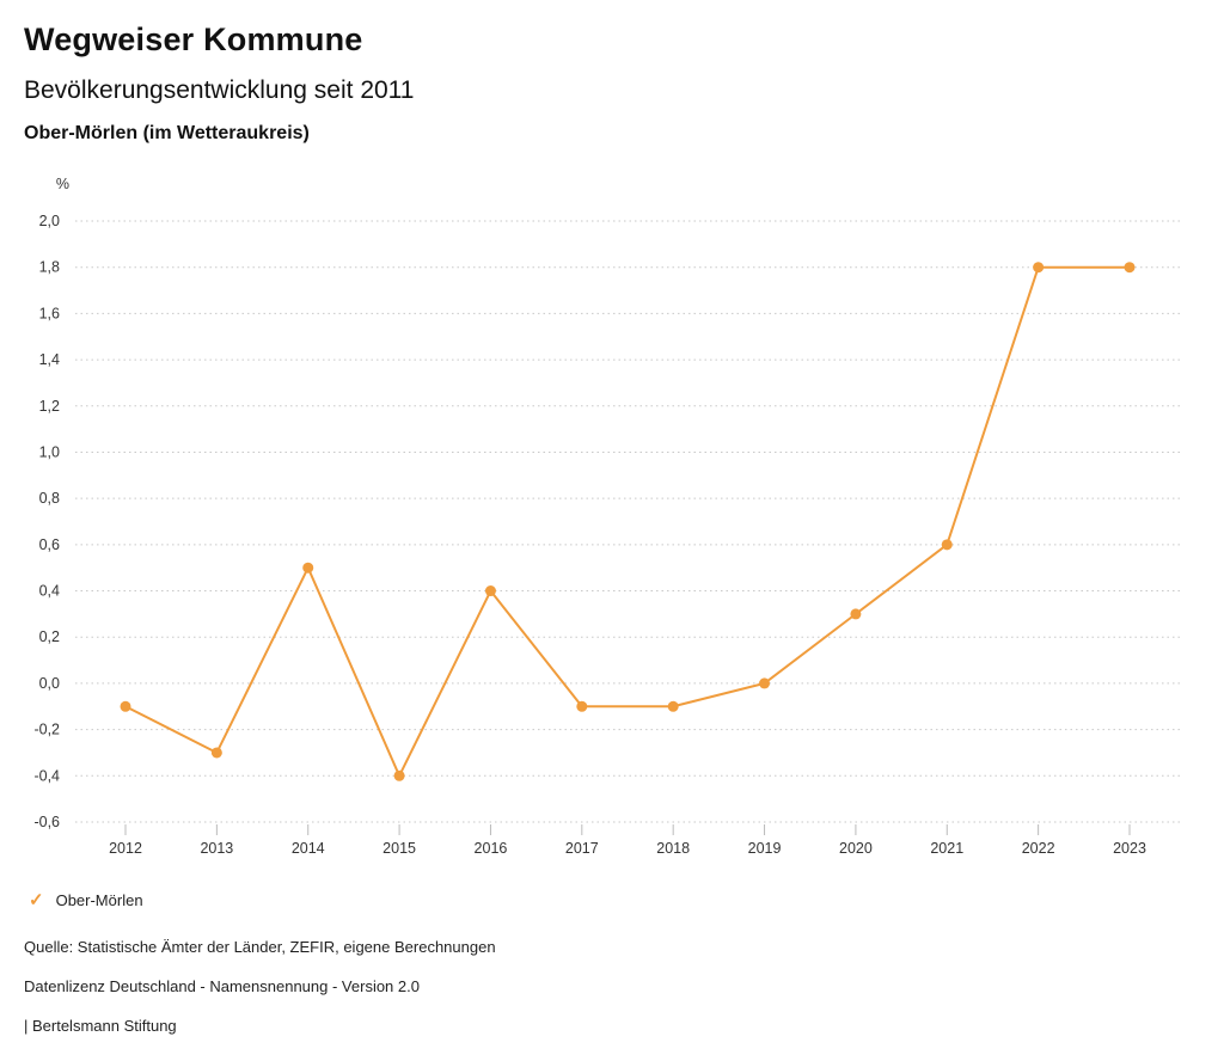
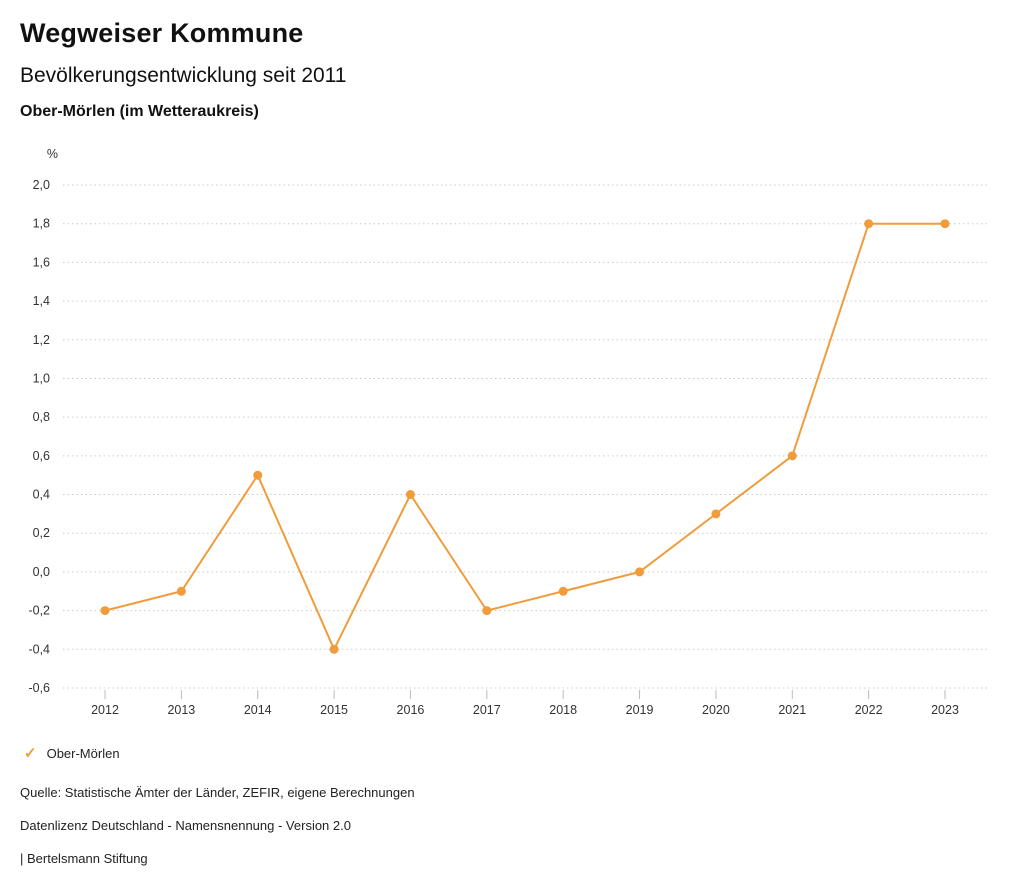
2012: -0,1 -> -0,2
2013: -0,3 -> -0,1
2017: -0,1 -> -0,2
